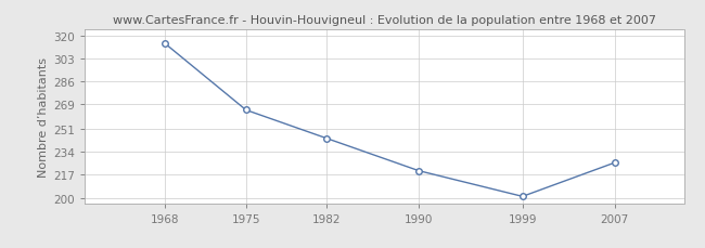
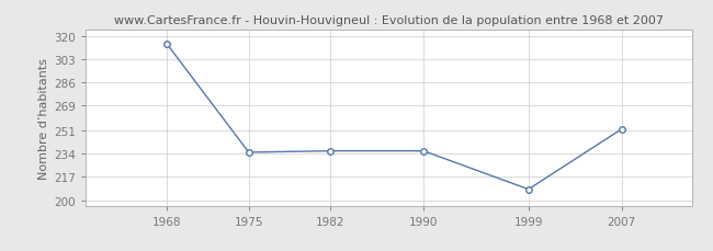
1975: 265 -> 235
1982: 244 -> 236
1990: 220 -> 236
1999: 201 -> 208
2007: 226 -> 252
